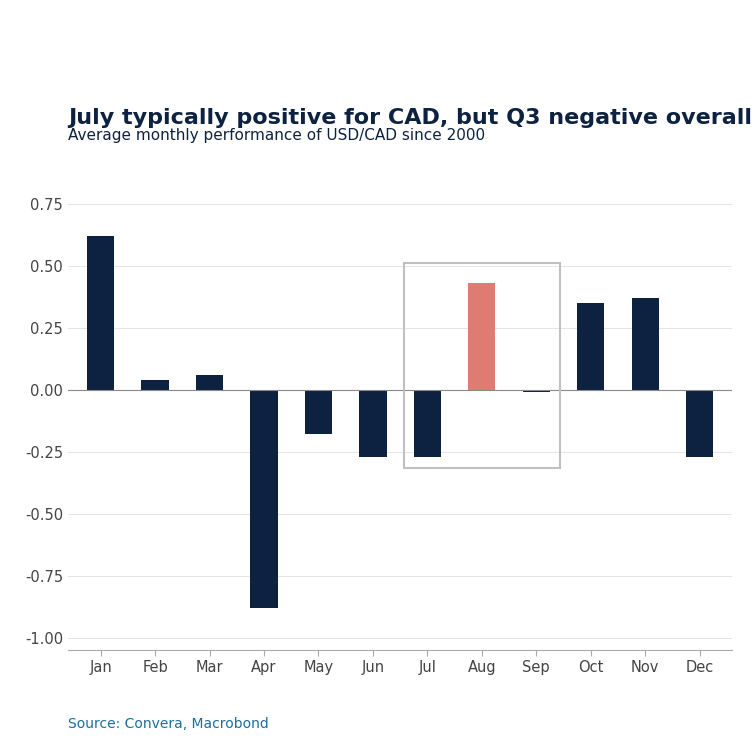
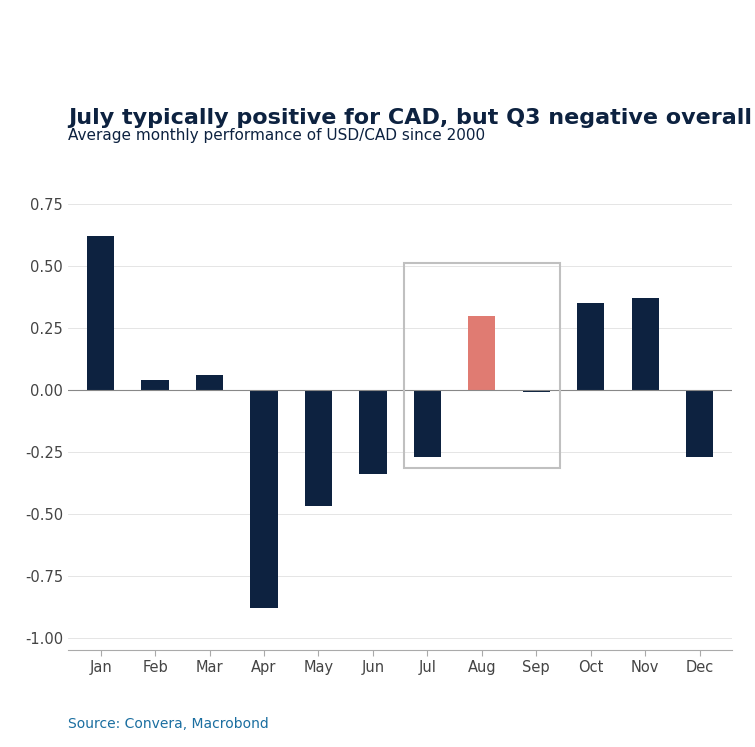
May: -0.18 -> -0.47
Jun: -0.27 -> -0.34
Aug: 0.43 -> 0.30
